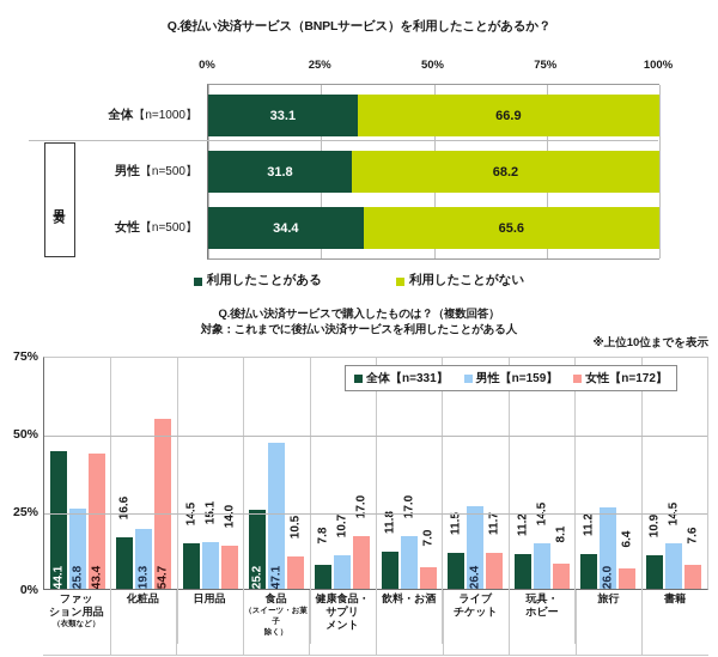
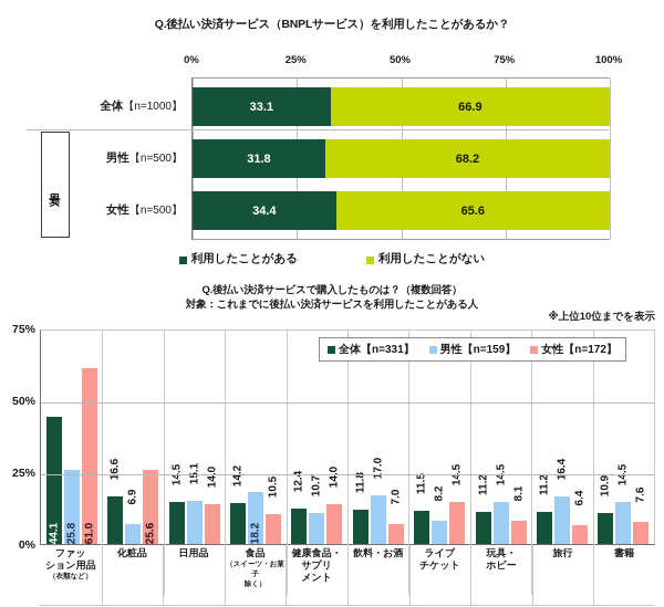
Q.後払い決済サービスで購入したものは？（複数回答）/女性【n=172】/ファッション用品（衣類など）: 43.4 -> 61.0
Q.後払い決済サービスで購入したものは？（複数回答）/男性【n=159】/化粧品: 19.3 -> 6.9
Q.後払い決済サービスで購入したものは？（複数回答）/女性【n=172】/化粧品: 54.7 -> 25.6
Q.後払い決済サービスで購入したものは？（複数回答）/全体【n=331】/食品（スイーツ・お菓子除く）: 25.2 -> 14.2
Q.後払い決済サービスで購入したものは？（複数回答）/男性【n=159】/食品（スイーツ・お菓子除く）: 47.1 -> 18.2
Q.後払い決済サービスで購入したものは？（複数回答）/全体【n=331】/健康食品・サプリメント: 7.8 -> 12.4
Q.後払い決済サービスで購入したものは？（複数回答）/女性【n=172】/健康食品・サプリメント: 17.0 -> 14.0
Q.後払い決済サービスで購入したものは？（複数回答）/男性【n=159】/ライブチケット: 26.4 -> 8.2
Q.後払い決済サービスで購入したものは？（複数回答）/女性【n=172】/ライブチケット: 11.7 -> 14.5
Q.後払い決済サービスで購入したものは？（複数回答）/男性【n=159】/旅行: 26.0 -> 16.4
